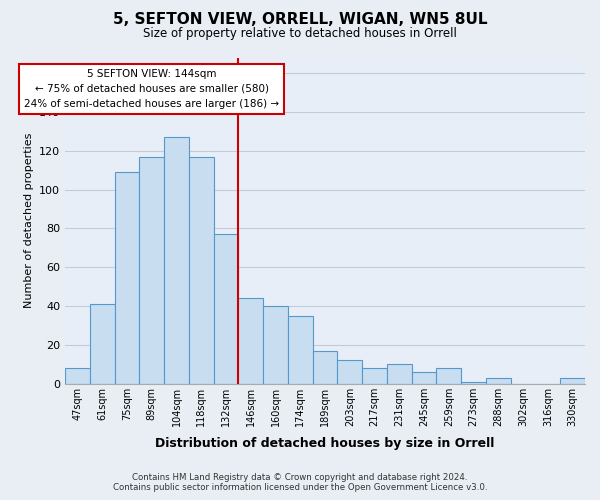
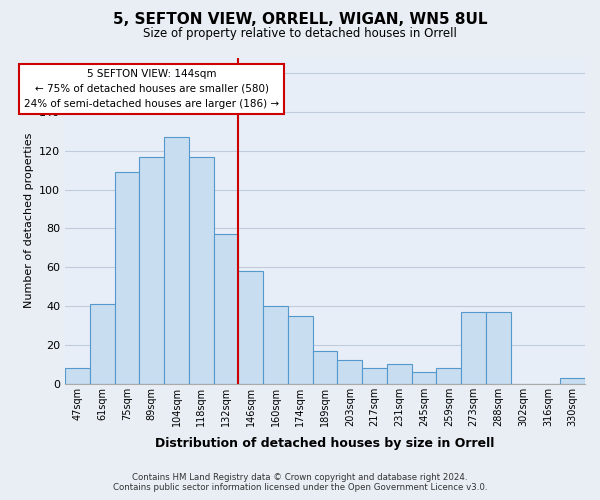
146sqm: 44 -> 58
273sqm: 1 -> 37
288sqm: 3 -> 37
